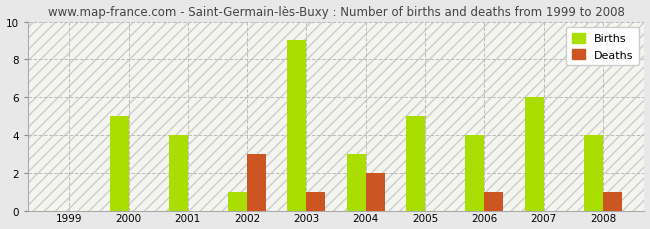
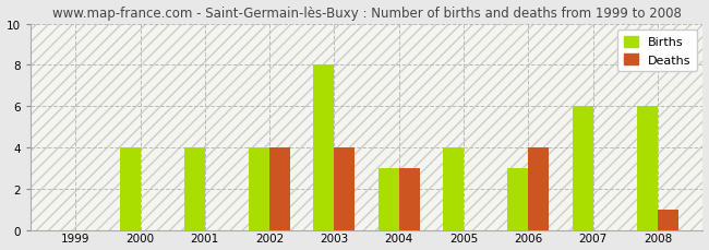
Births/2000: 5 -> 4
Births/2002: 1 -> 4
Deaths/2002: 3 -> 4
Births/2003: 9 -> 8
Deaths/2003: 1 -> 4
Deaths/2004: 2 -> 3
Births/2005: 5 -> 4
Births/2006: 4 -> 3
Deaths/2006: 1 -> 4
Births/2008: 4 -> 6
